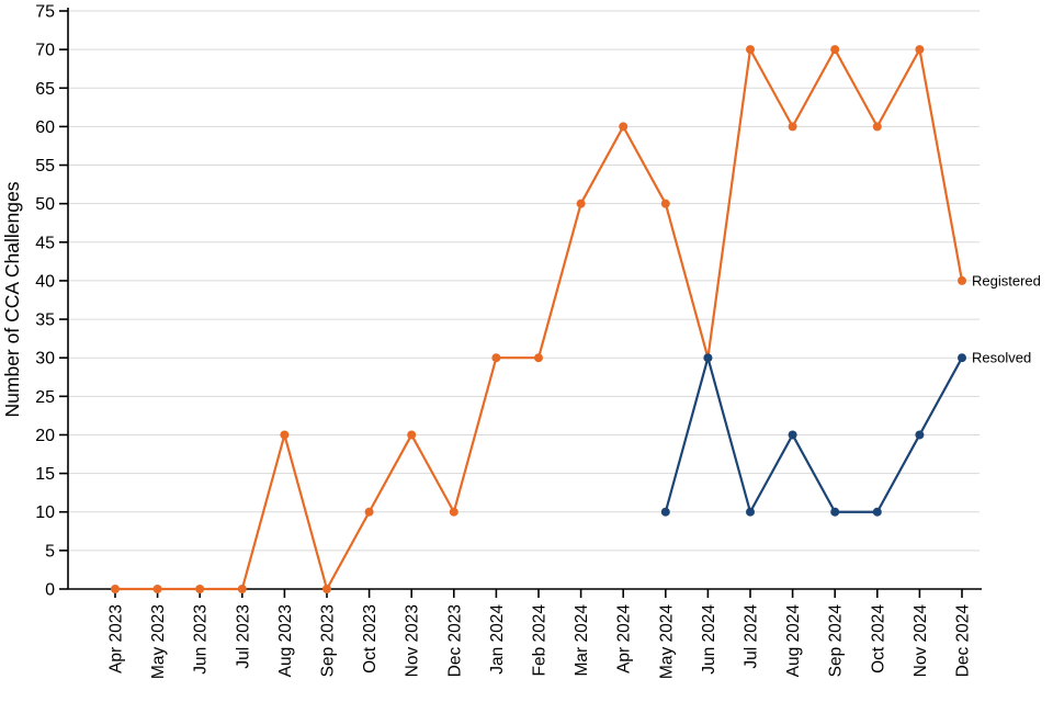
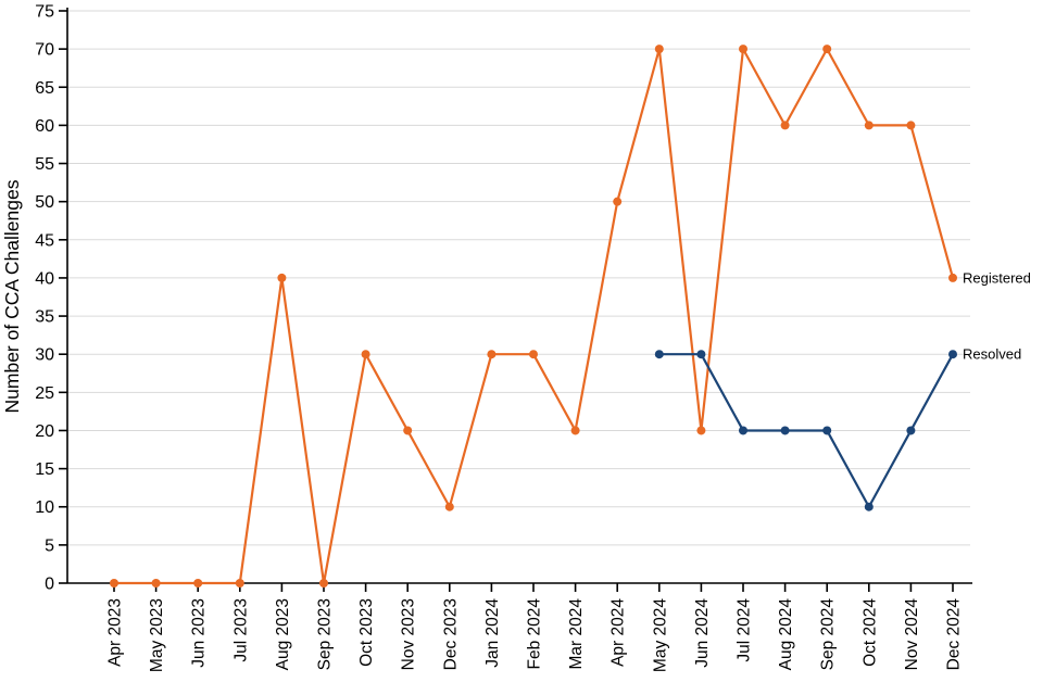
Registered/Aug 2023: 20 -> 40
Registered/Oct 2023: 10 -> 30
Registered/Mar 2024: 50 -> 20
Registered/Apr 2024: 60 -> 50
Registered/May 2024: 50 -> 70
Resolved/May 2024: 10 -> 30
Registered/Jun 2024: 30 -> 20
Resolved/Jul 2024: 10 -> 20
Resolved/Sep 2024: 10 -> 20
Registered/Nov 2024: 70 -> 60
